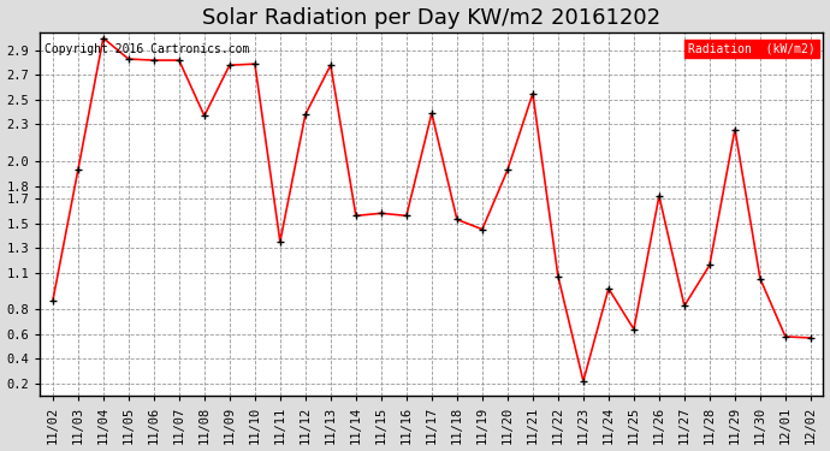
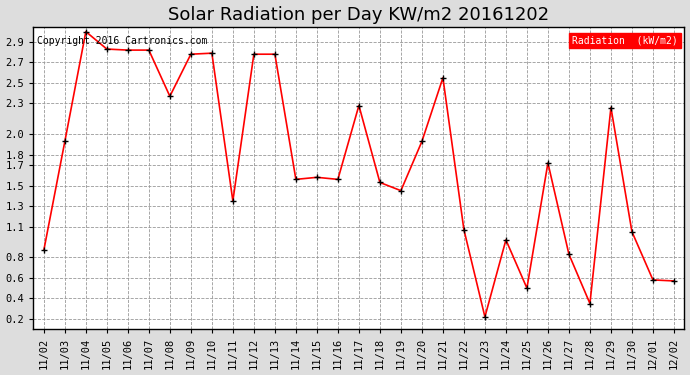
11/12: 2.38 -> 2.78
11/17: 2.39 -> 2.28
11/25: 0.64 -> 0.50
11/28: 1.16 -> 0.35
